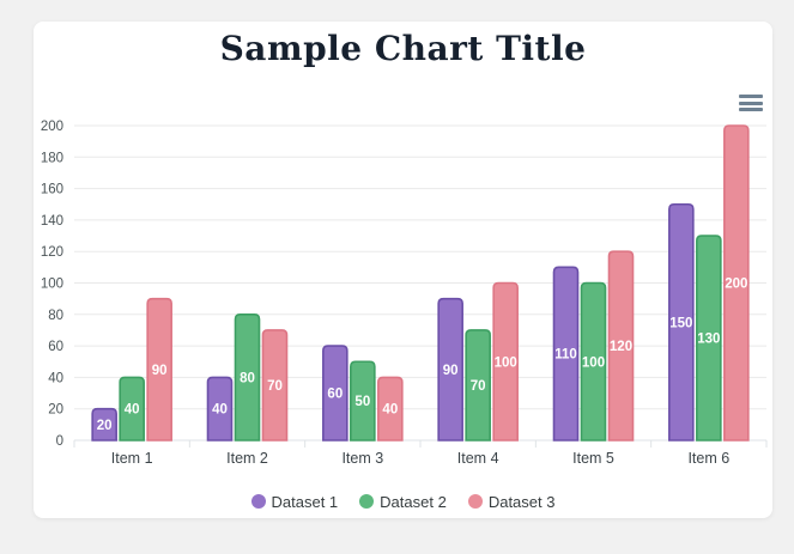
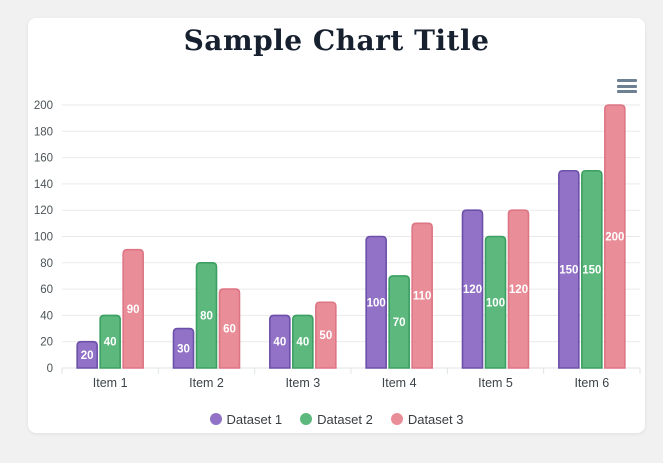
Dataset 1/Item 2: 40 -> 30
Dataset 3/Item 2: 70 -> 60
Dataset 1/Item 3: 60 -> 40
Dataset 2/Item 3: 50 -> 40
Dataset 3/Item 3: 40 -> 50
Dataset 1/Item 4: 90 -> 100
Dataset 3/Item 4: 100 -> 110
Dataset 1/Item 5: 110 -> 120
Dataset 2/Item 6: 130 -> 150
